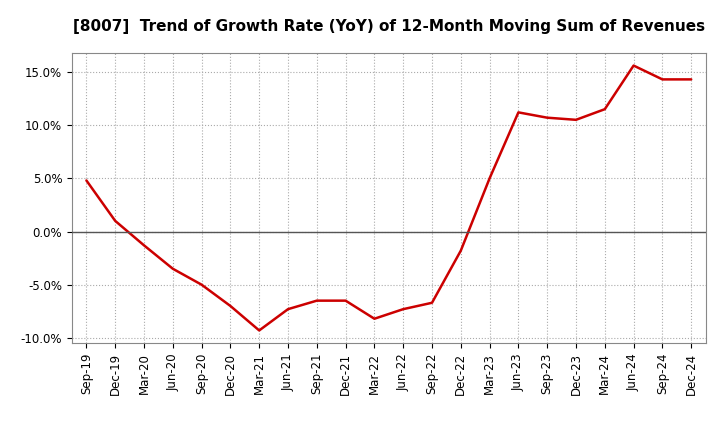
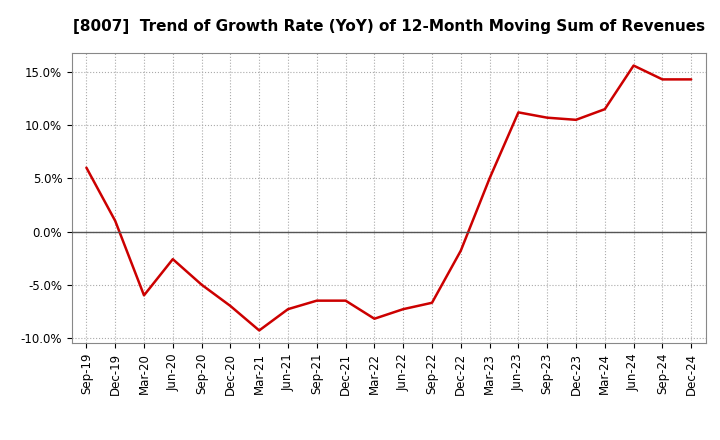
Sep-19: 4.8% -> 6.0%
Mar-20: -1.3% -> -6.0%
Jun-20: -3.5% -> -2.6%
